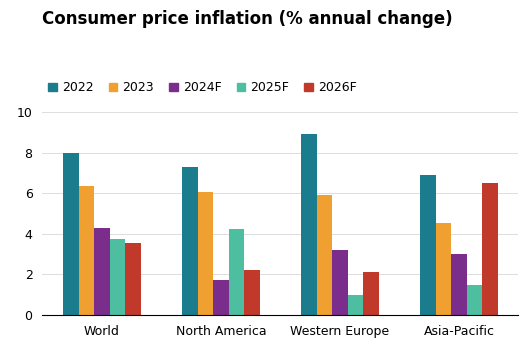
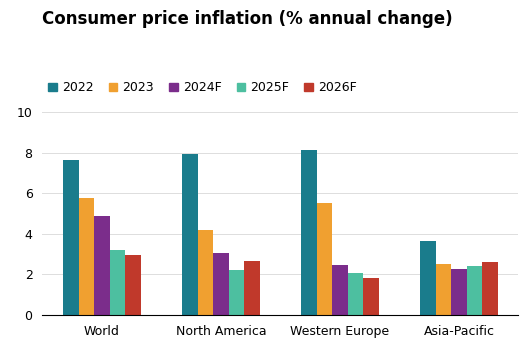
2022/World: 8.00 -> 7.65
2023/World: 6.35 -> 5.75
2024F/World: 4.30 -> 4.90
2025F/World: 3.75 -> 3.20
2026F/World: 3.55 -> 2.95
2022/North America: 7.30 -> 7.95
2023/North America: 6.05 -> 4.20
2024F/North America: 1.70 -> 3.05
2025F/North America: 4.25 -> 2.20
2026F/North America: 2.20 -> 2.65
2022/Western Europe: 8.90 -> 8.15
2023/Western Europe: 5.90 -> 5.50
2024F/Western Europe: 3.20 -> 2.45
2025F/Western Europe: 1.00 -> 2.05
2026F/Western Europe: 2.10 -> 1.80
2022/Asia-Pacific: 6.90 -> 3.65
2023/Asia-Pacific: 4.55 -> 2.50
2024F/Asia-Pacific: 3.00 -> 2.25
2025F/Asia-Pacific: 1.50 -> 2.40
2026F/Asia-Pacific: 6.50 -> 2.60
